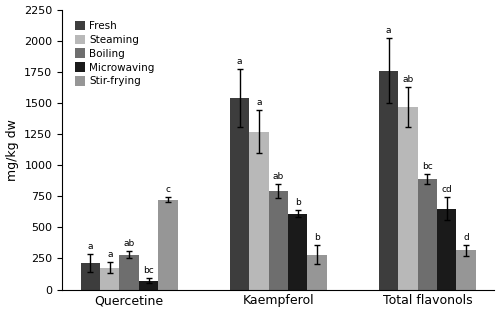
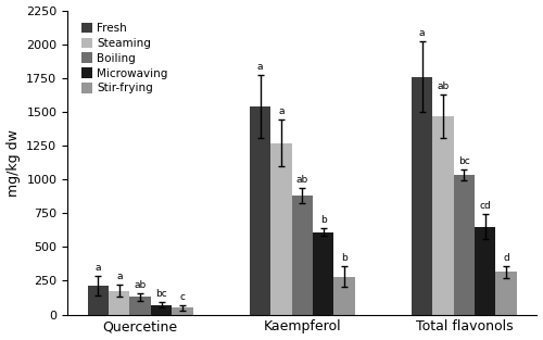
Boiling/Quercetine: 280 -> 130
Stir-frying/Quercetine: 720 -> 50
Boiling/Kaempferol: 790 -> 880
Boiling/Total flavonols: 890 -> 1030
